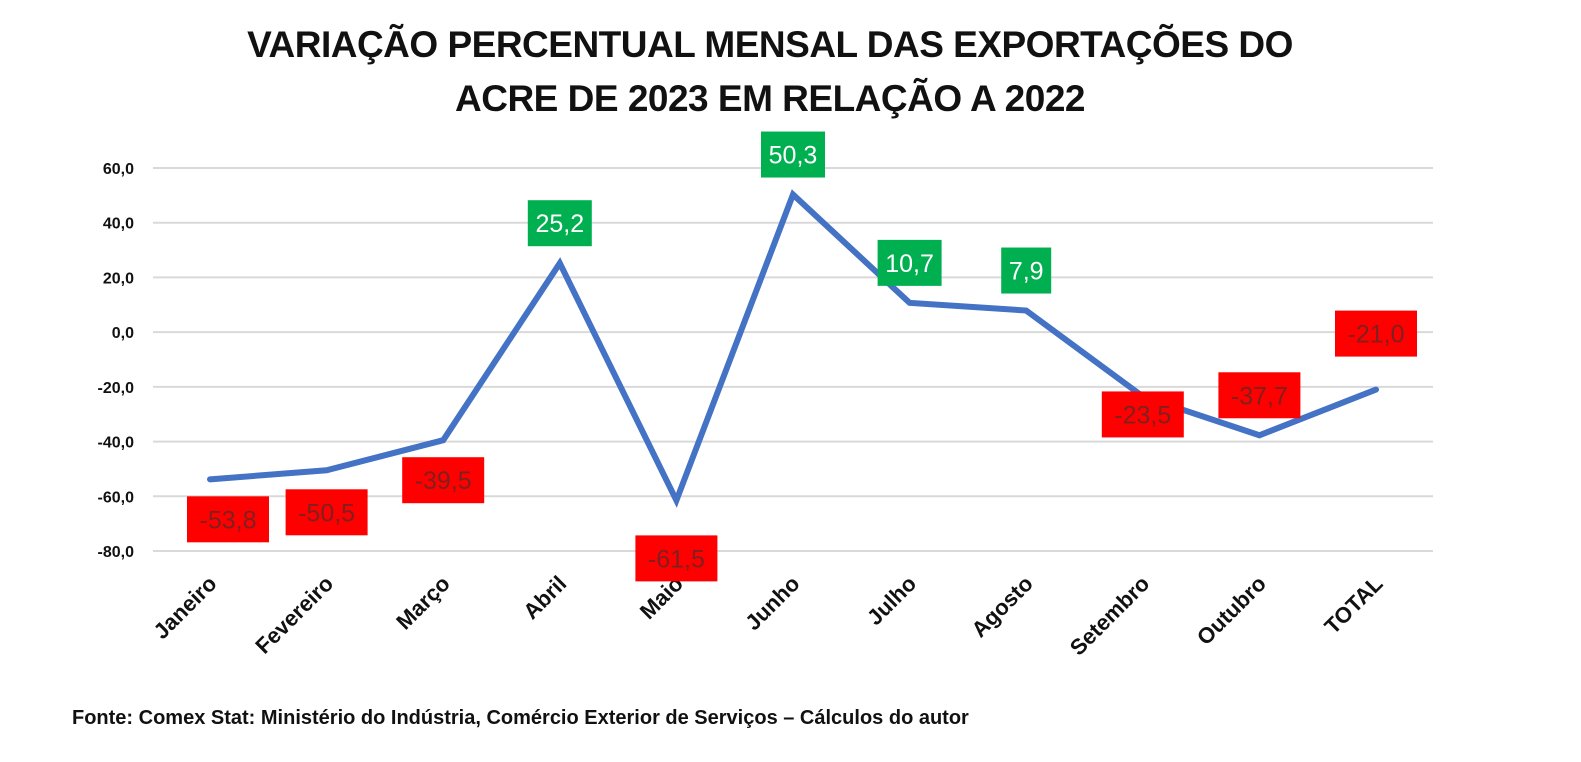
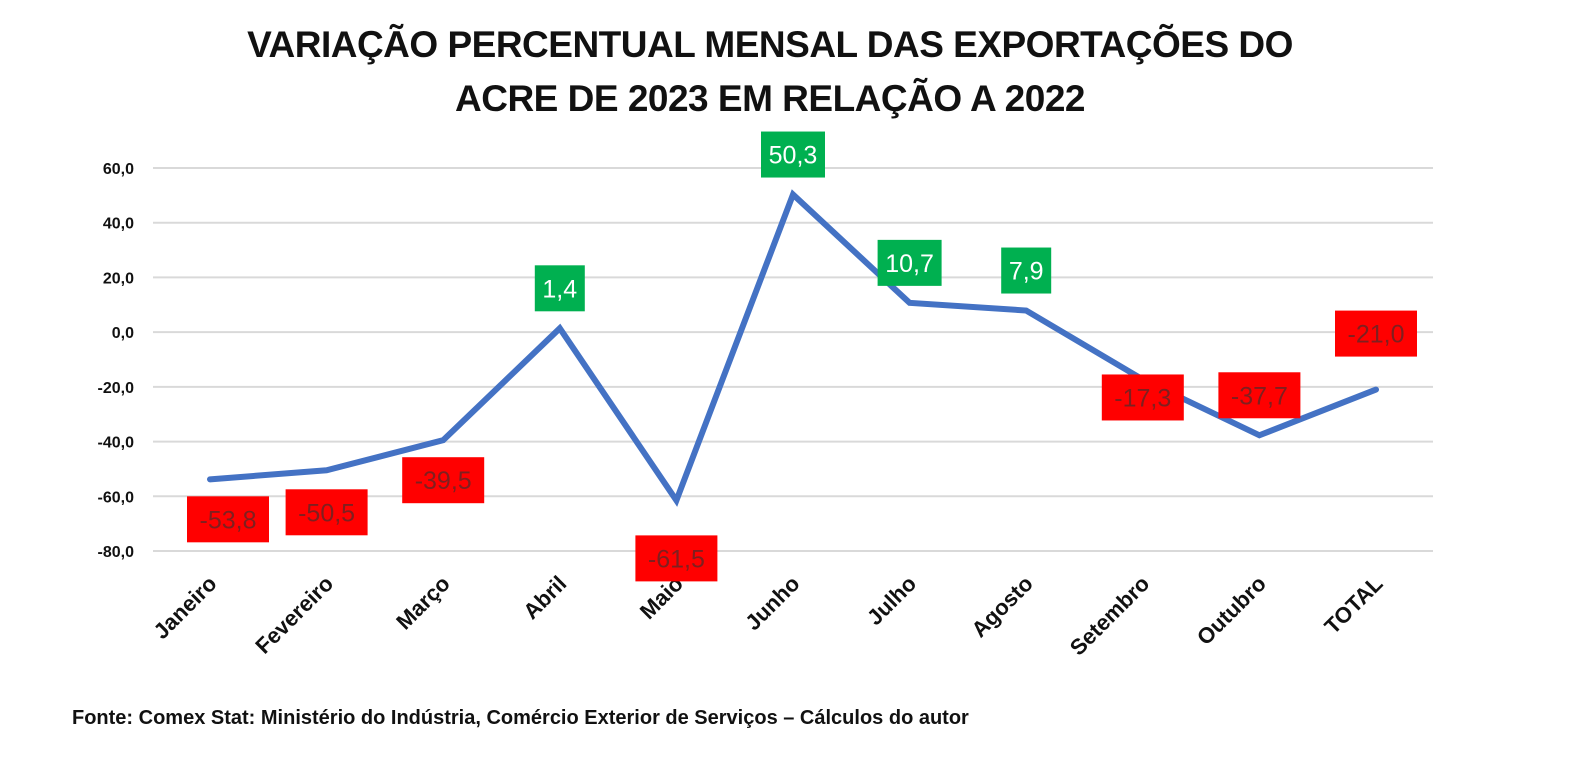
Abril: 25,2 -> 1,4
Setembro: -23,5 -> -17,3
